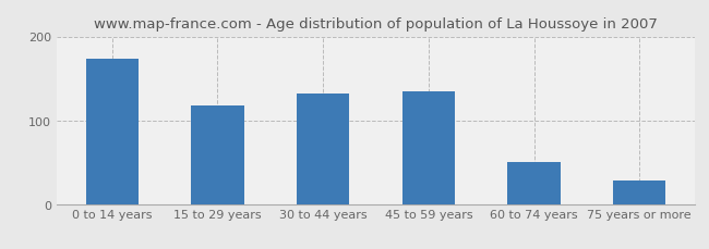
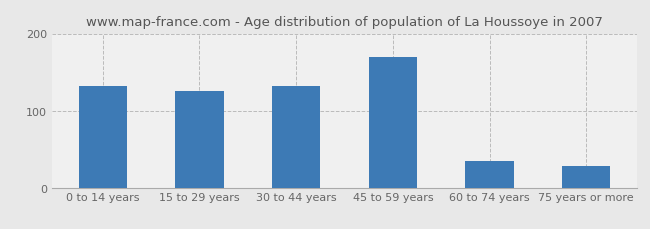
0 to 14 years: 174 -> 132
15 to 29 years: 118 -> 126
45 to 59 years: 134 -> 170
60 to 74 years: 50 -> 35
